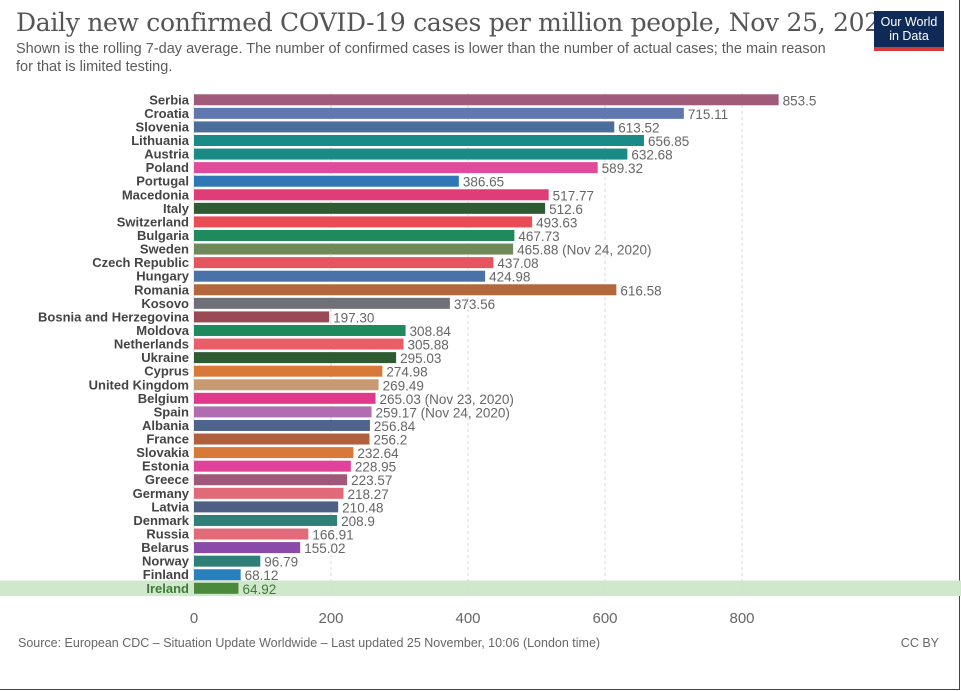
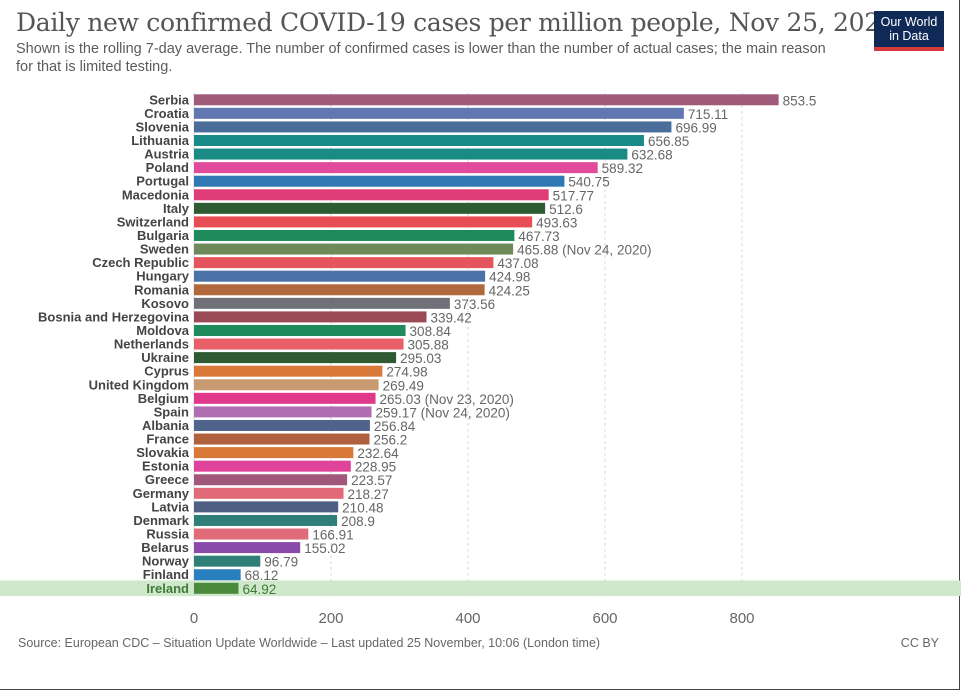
Slovenia: 613.52 -> 696.99
Portugal: 386.65 -> 540.75
Romania: 616.58 -> 424.25
Bosnia and Herzegovina: 197.30 -> 339.42
